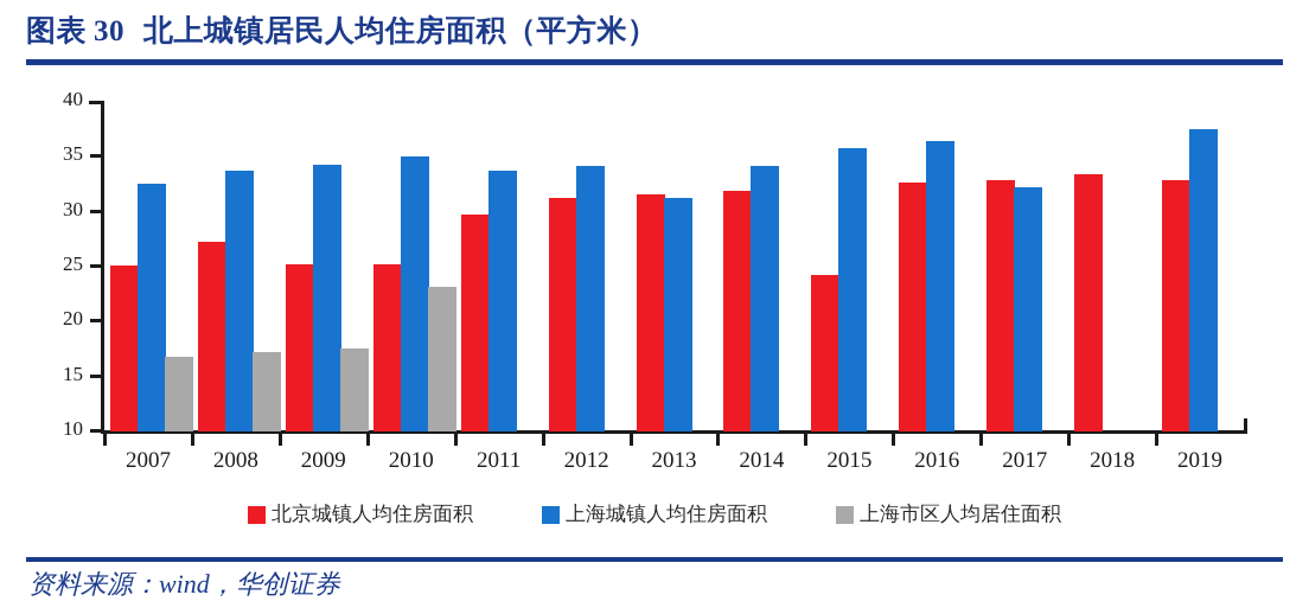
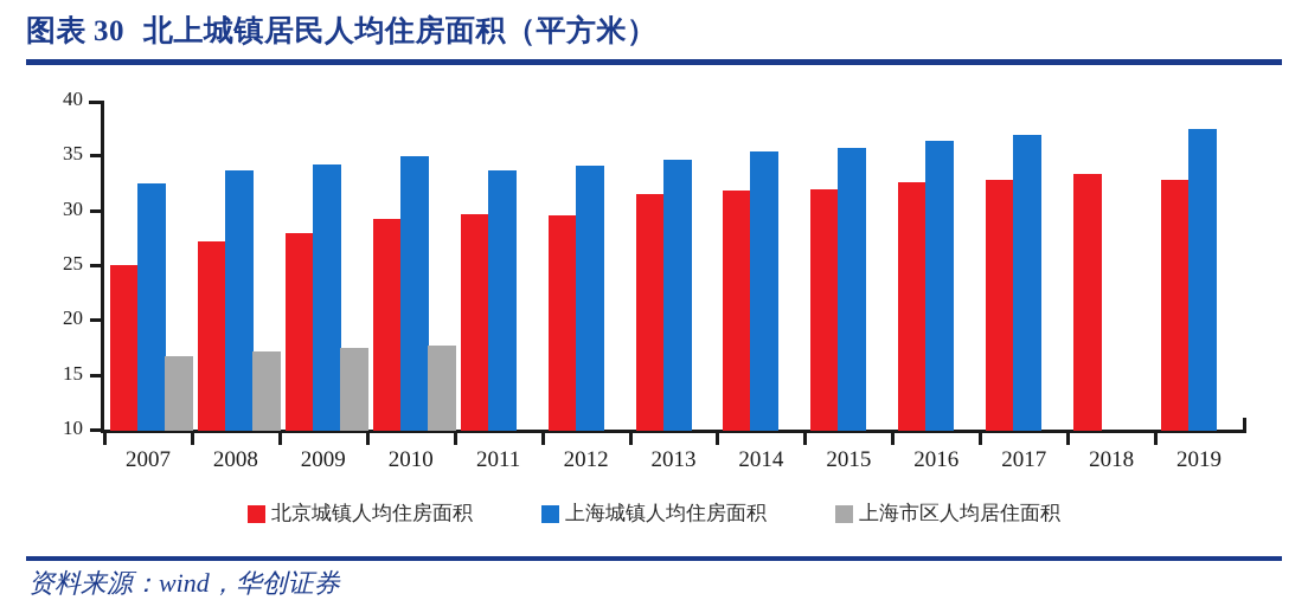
北京城镇人均住房面积/2009: 25 -> 28
北京城镇人均住房面积/2010: 25 -> 29
上海市区人均居住面积/2010: 23 -> 18
北京城镇人均住房面积/2012: 31 -> 29
上海城镇人均住房面积/2013: 31 -> 34
上海城镇人均住房面积/2014: 34 -> 35
北京城镇人均住房面积/2015: 24 -> 32
上海城镇人均住房面积/2017: 32 -> 37
